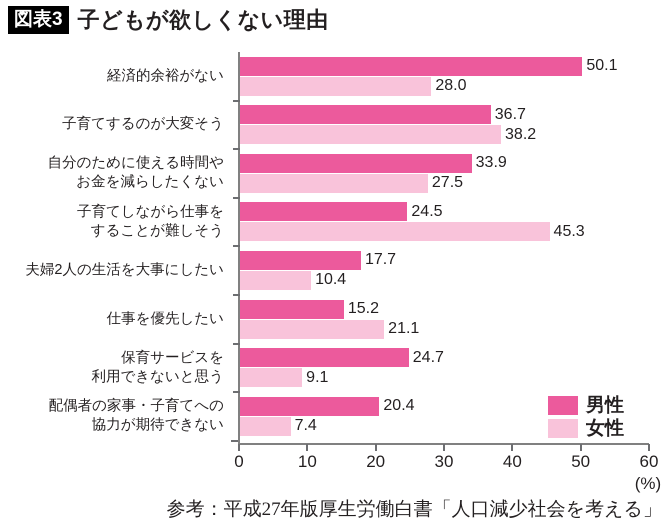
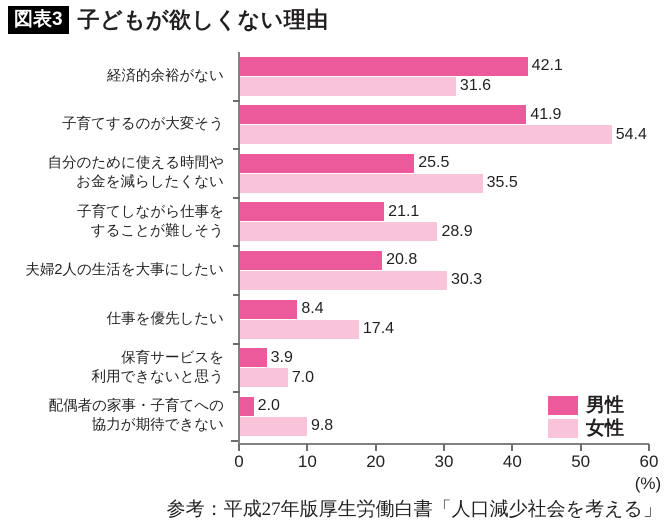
男性/経済的余裕がない: 50.1 -> 42.1
女性/経済的余裕がない: 28.0 -> 31.6
男性/子育てするのが大変そう: 36.7 -> 41.9
女性/子育てするのが大変そう: 38.2 -> 54.4
男性/自分のために使える時間や お金を減らしたくない: 33.9 -> 25.5
女性/自分のために使える時間や お金を減らしたくない: 27.5 -> 35.5
男性/子育てしながら仕事を することが難しそう: 24.5 -> 21.1
女性/子育てしながら仕事を することが難しそう: 45.3 -> 28.9
男性/夫婦2人の生活を大事にしたい: 17.7 -> 20.8
女性/夫婦2人の生活を大事にしたい: 10.4 -> 30.3
男性/仕事を優先したい: 15.2 -> 8.4
女性/仕事を優先したい: 21.1 -> 17.4
男性/保育サービスを 利用できないと思う: 24.7 -> 3.9
女性/保育サービスを 利用できないと思う: 9.1 -> 7.0
男性/配偶者の家事・子育てへの 協力が期待できない: 20.4 -> 2.0
女性/配偶者の家事・子育てへの 協力が期待できない: 7.4 -> 9.8
